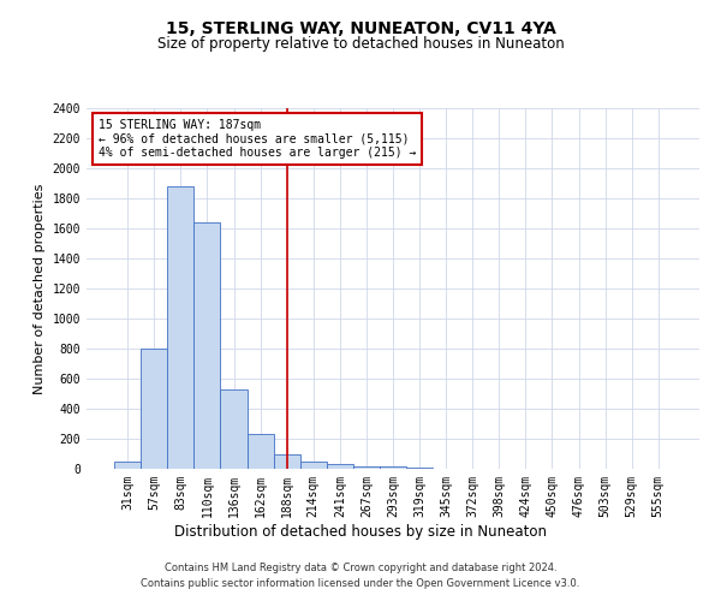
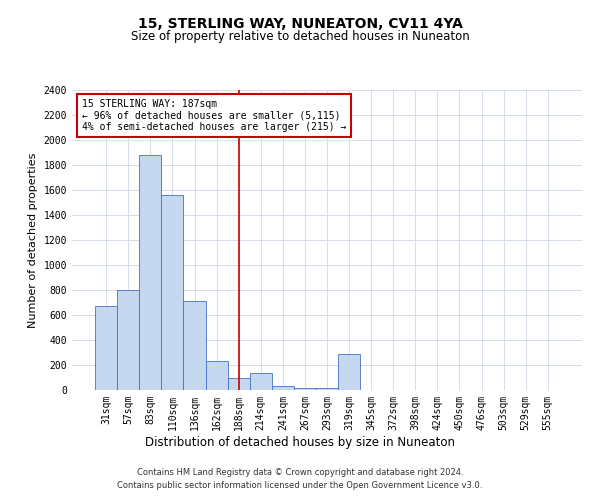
31sqm: 50 -> 670
110sqm: 1640 -> 1560
136sqm: 530 -> 710
214sqm: 50 -> 140
319sqm: 0 -> 290
